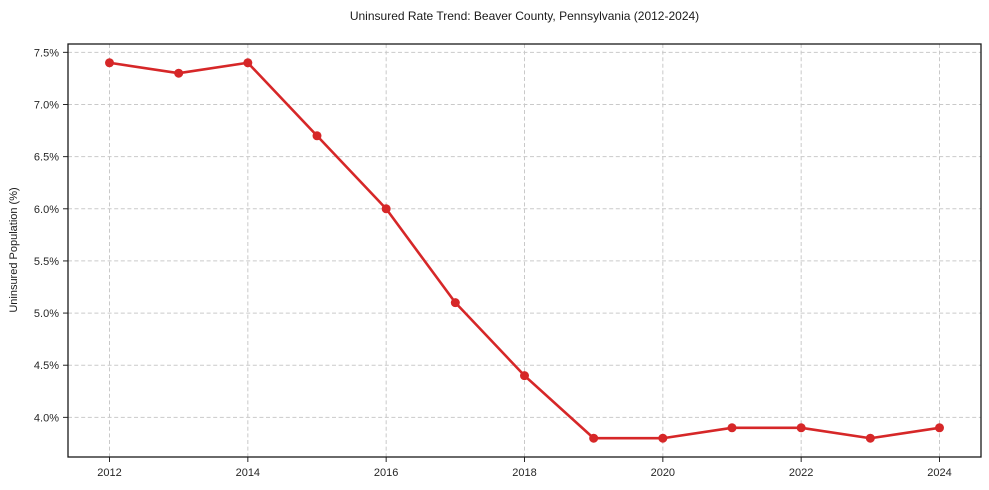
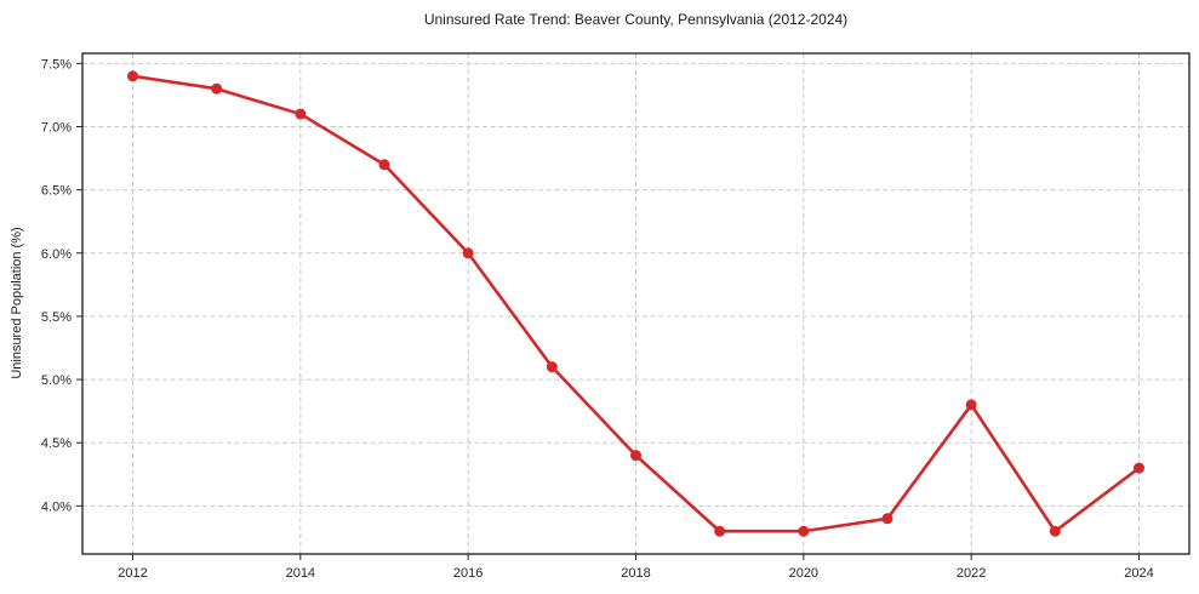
2014: 7.4% -> 7.1%
2022: 3.9% -> 4.8%
2024: 3.9% -> 4.3%
